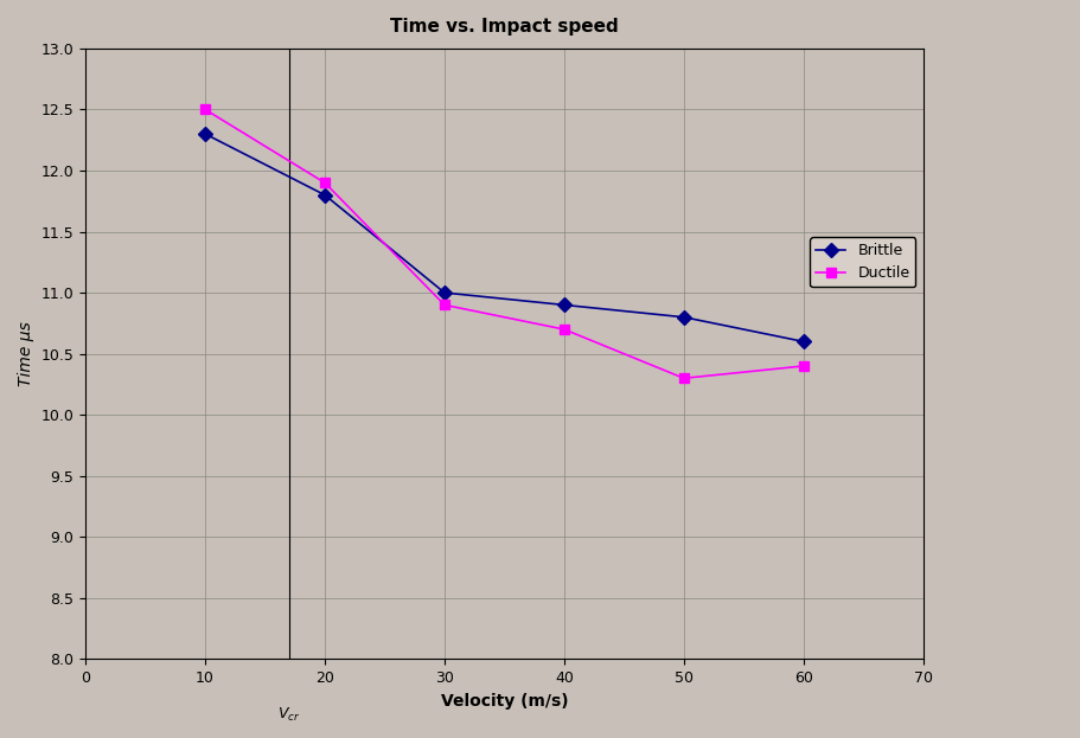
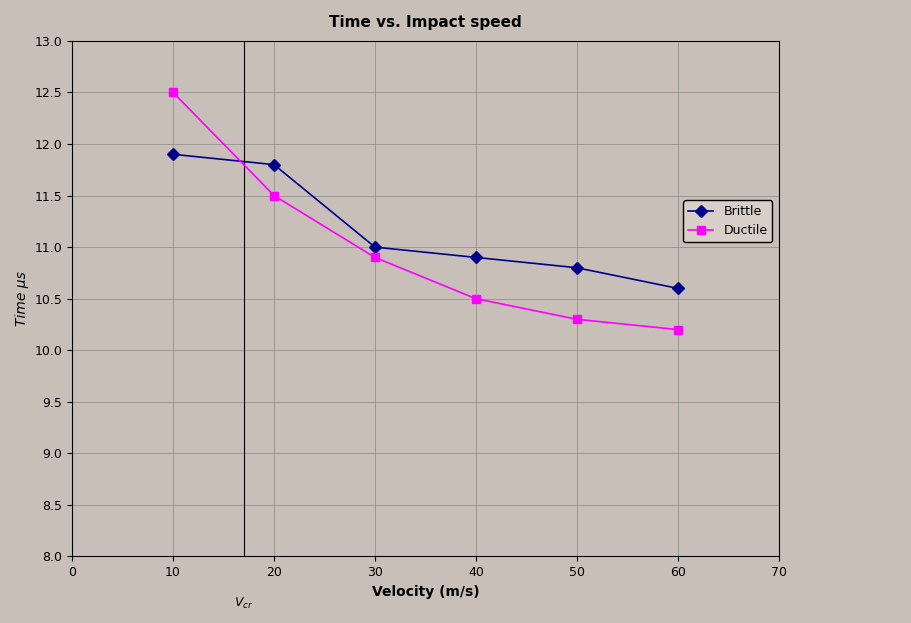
Brittle/10: 12.3 -> 11.9
Ductile/20: 11.9 -> 11.5
Ductile/40: 10.7 -> 10.5
Ductile/60: 10.4 -> 10.2
